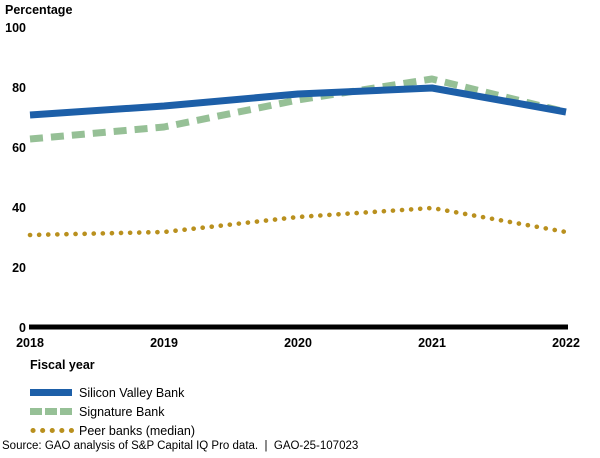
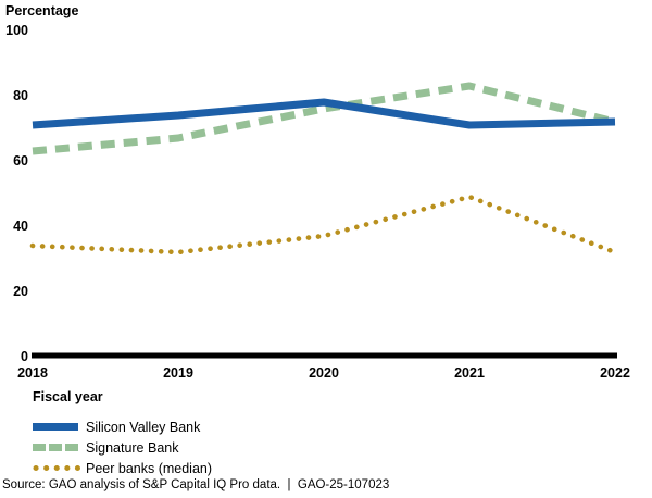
Peer banks (median)/2018: 31 -> 34
Silicon Valley Bank/2021: 80 -> 71
Peer banks (median)/2021: 40 -> 49
